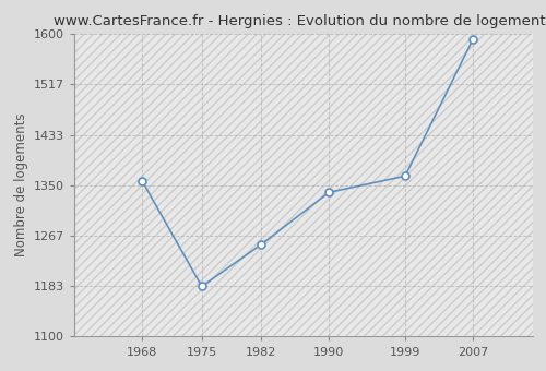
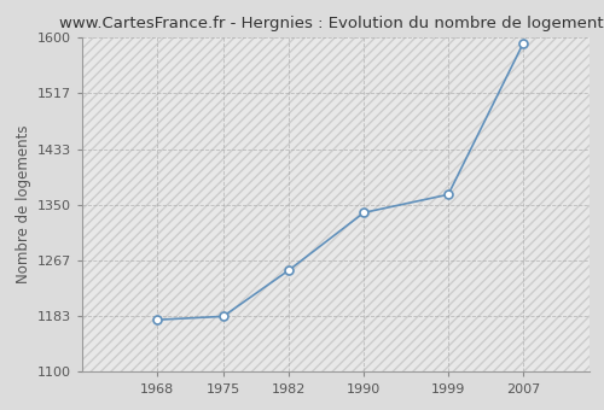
1968: 1356 -> 1178
